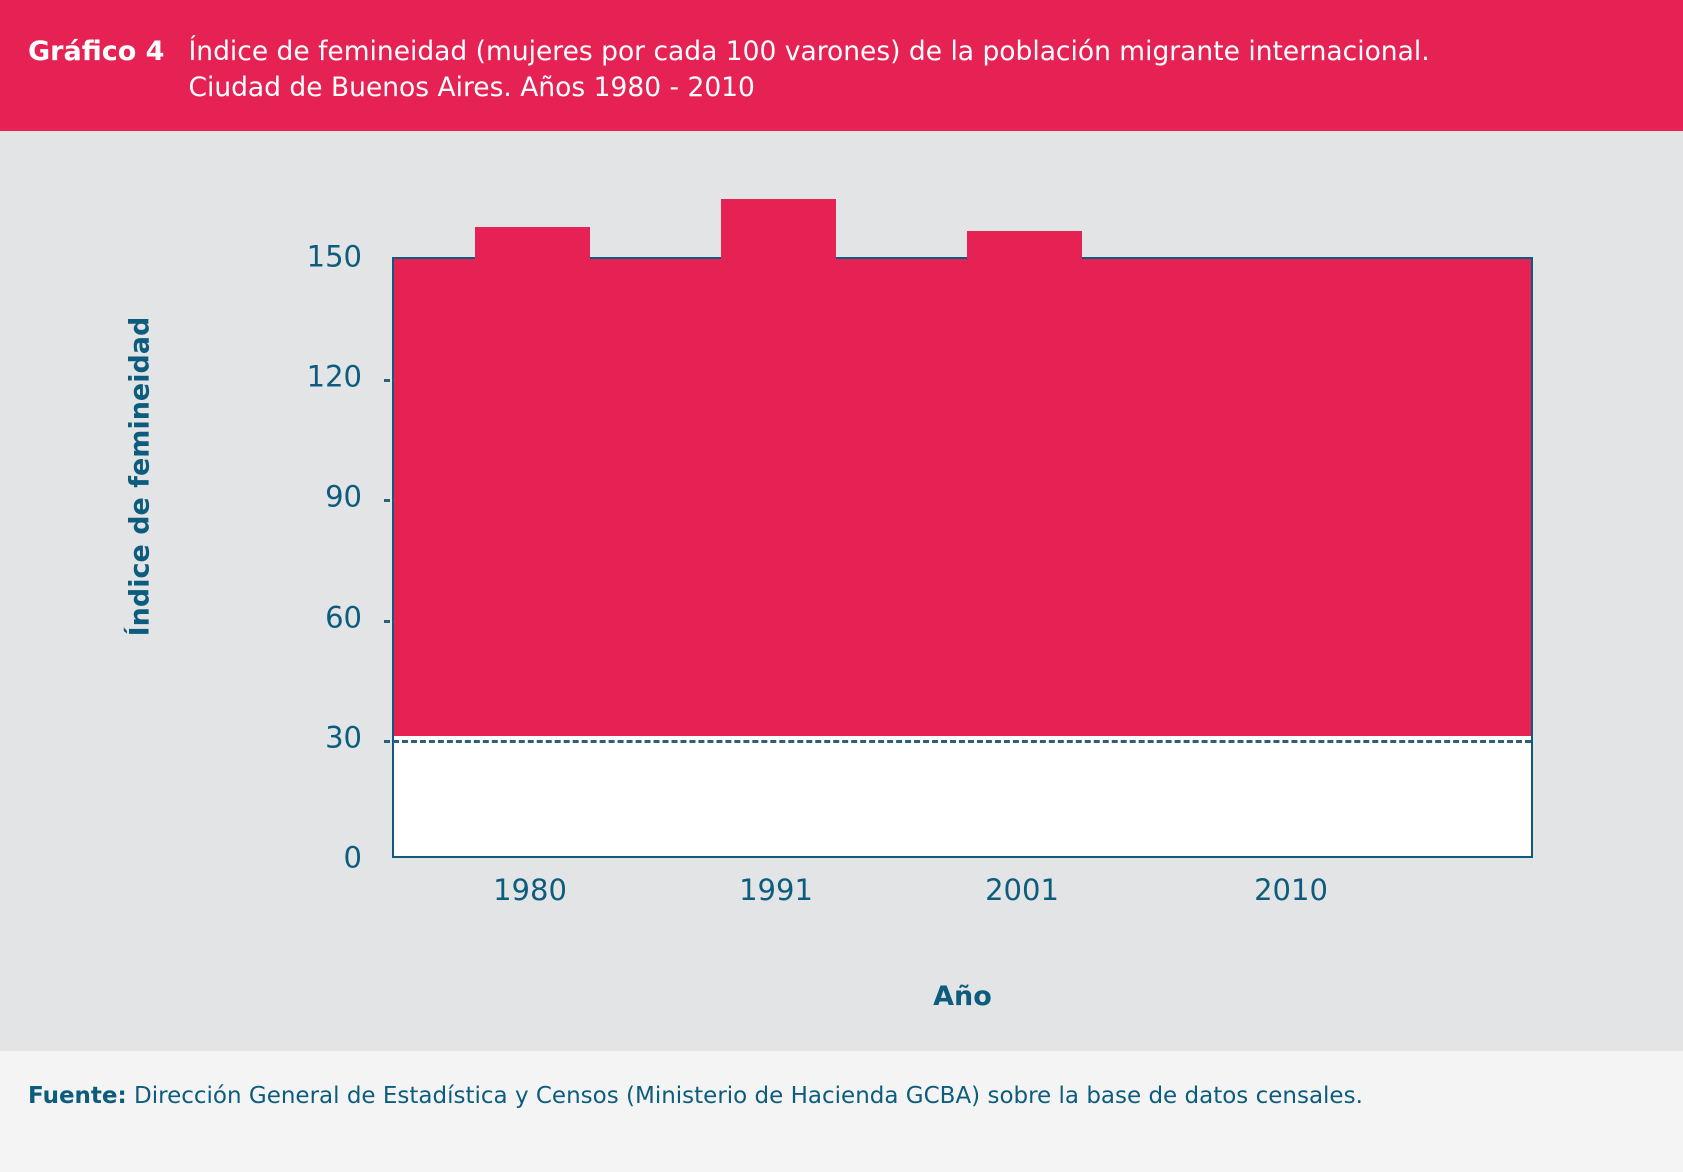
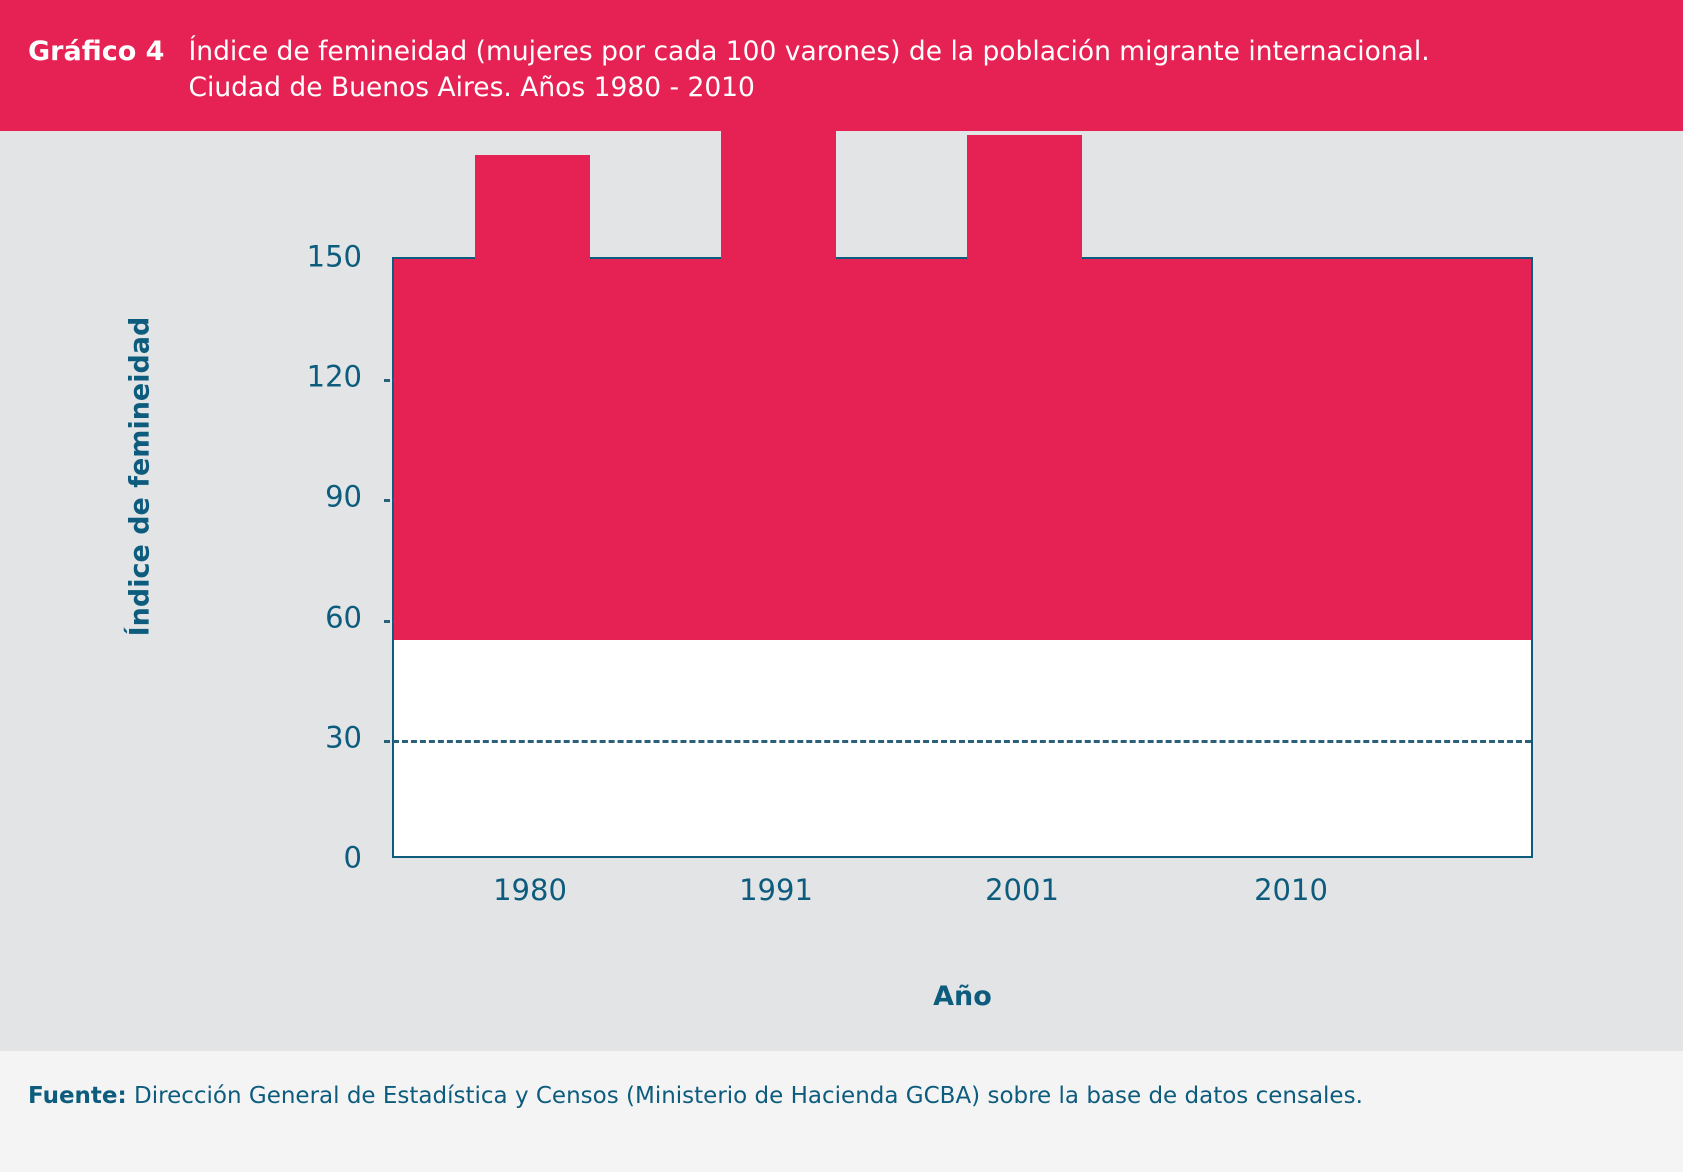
1980: 119 -> 95
1991: 127 -> 121
